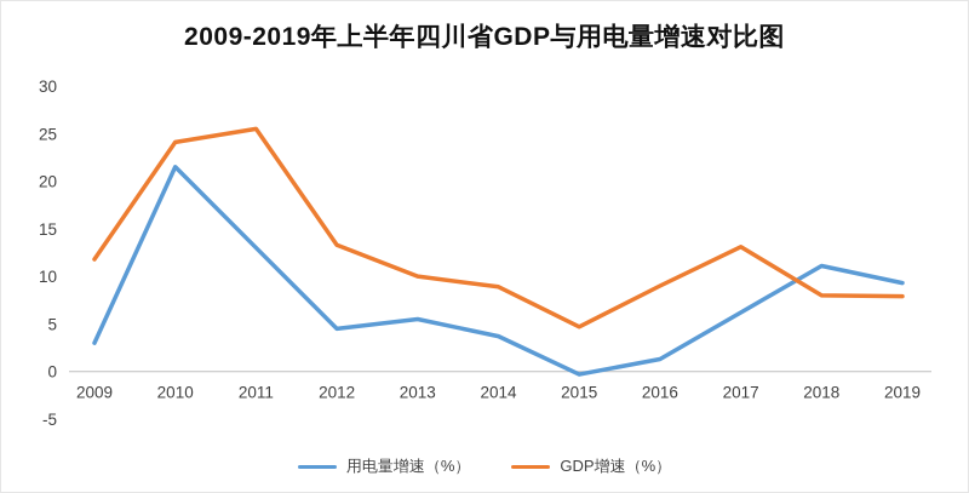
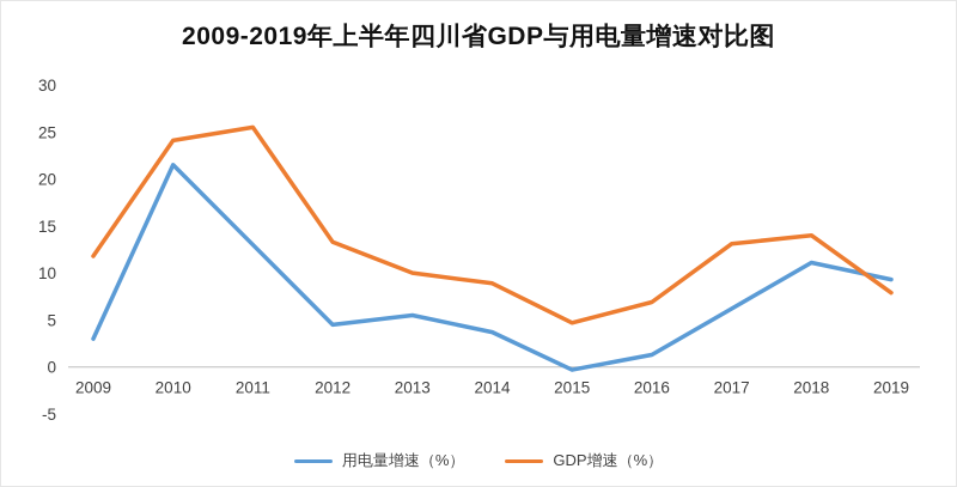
GDP增速（%）/2016: 9 -> 7
GDP增速（%）/2018: 8 -> 14
